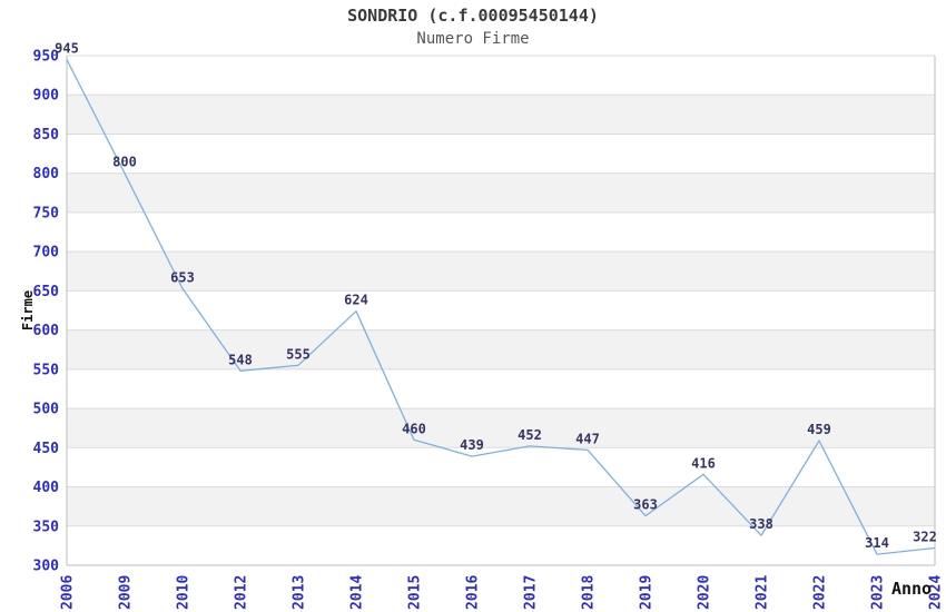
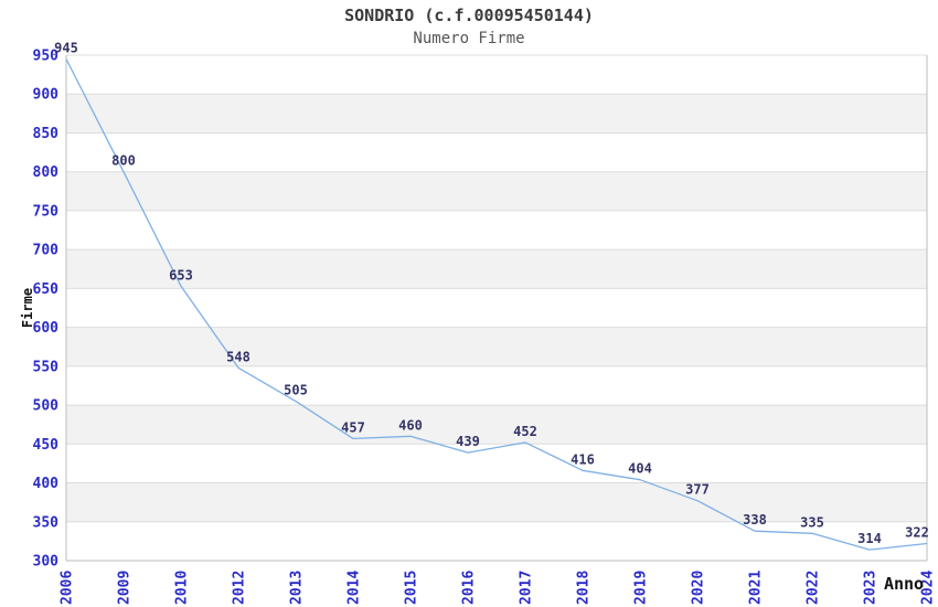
2013: 555 -> 505
2014: 624 -> 457
2018: 447 -> 416
2019: 363 -> 404
2020: 416 -> 377
2022: 459 -> 335
